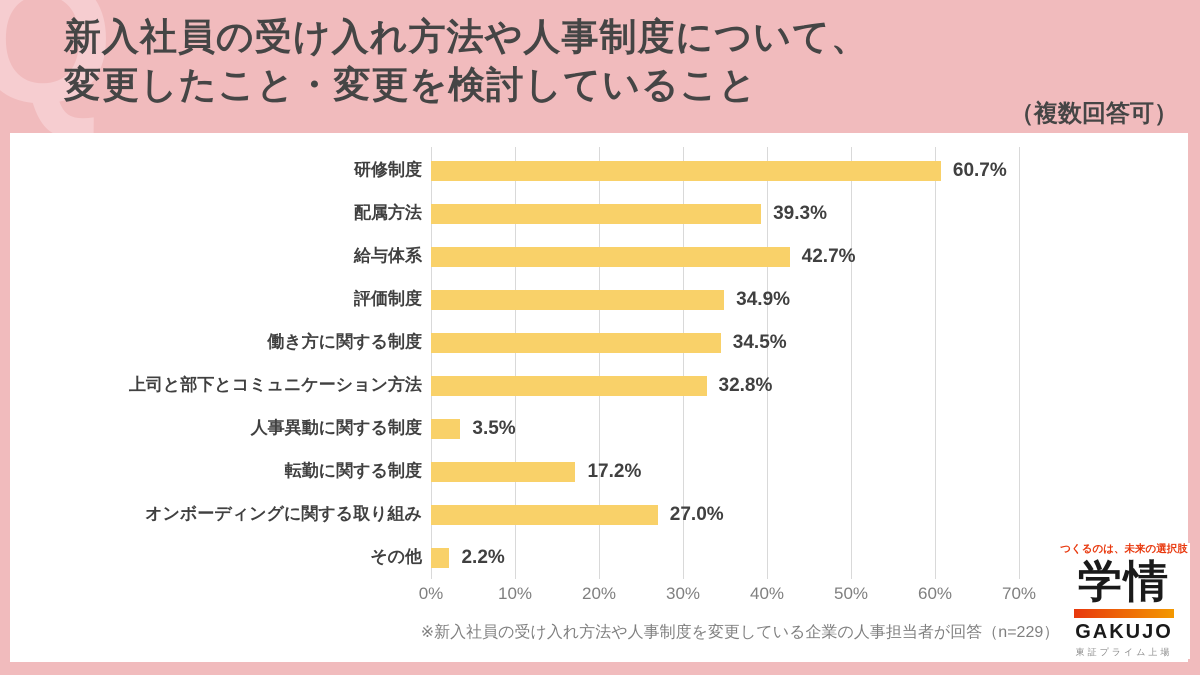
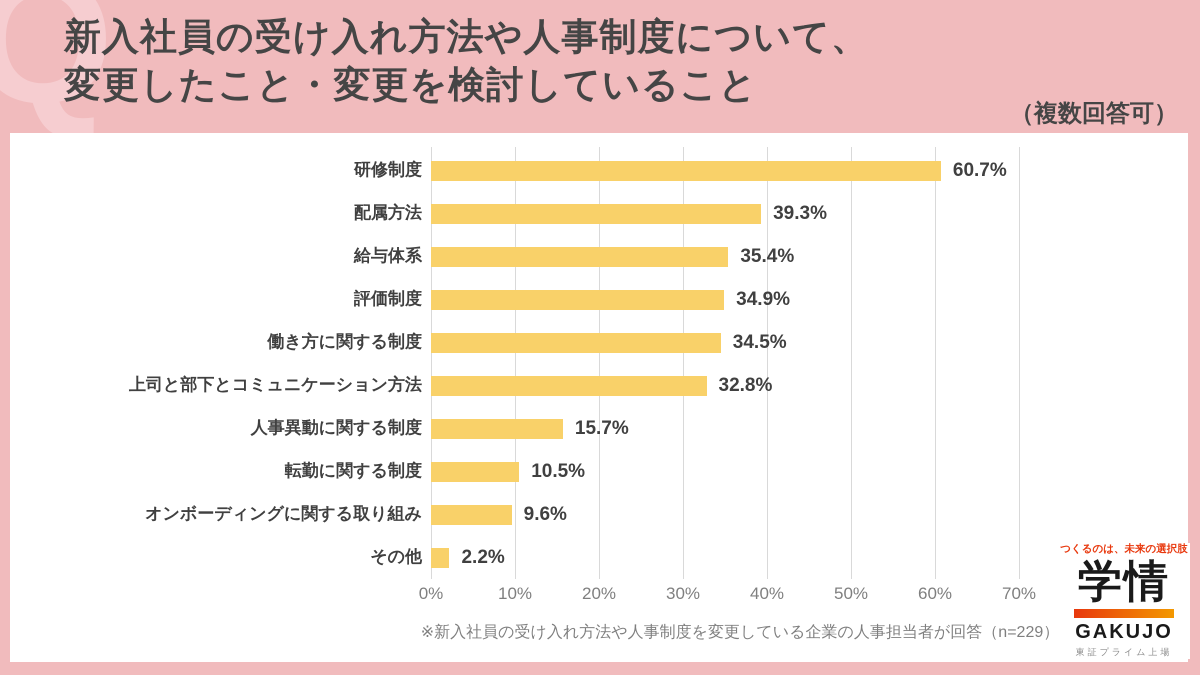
給与体系: 42.7% -> 35.4%
人事異動に関する制度: 3.5% -> 15.7%
転勤に関する制度: 17.2% -> 10.5%
オンボーディングに関する取り組み: 27.0% -> 9.6%
